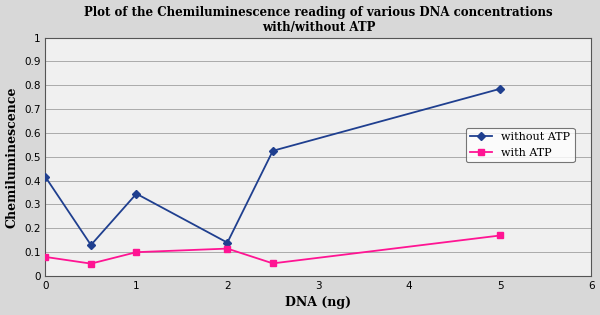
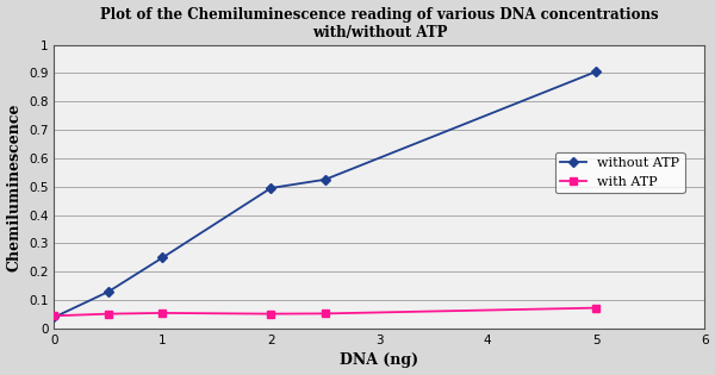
without ATP/0: 0.415 -> 0.040
with ATP/0: 0.080 -> 0.045
without ATP/1: 0.345 -> 0.250
with ATP/1: 0.100 -> 0.055
without ATP/2: 0.140 -> 0.495
with ATP/2: 0.115 -> 0.052
without ATP/5: 0.785 -> 0.905
with ATP/5: 0.170 -> 0.073
